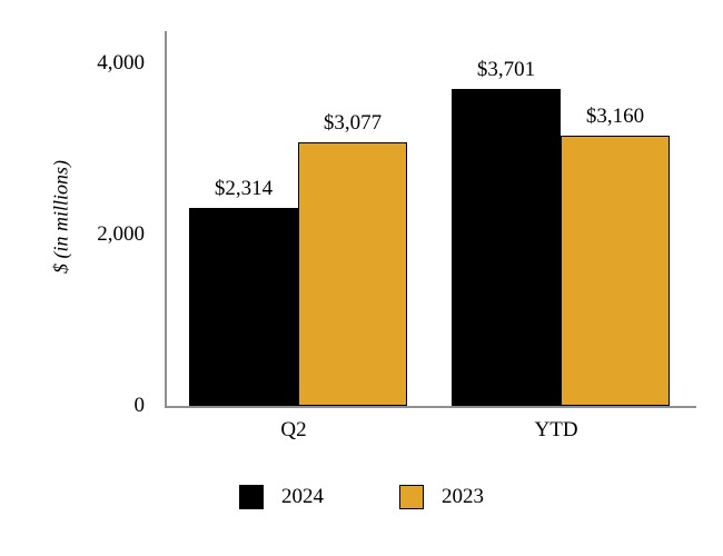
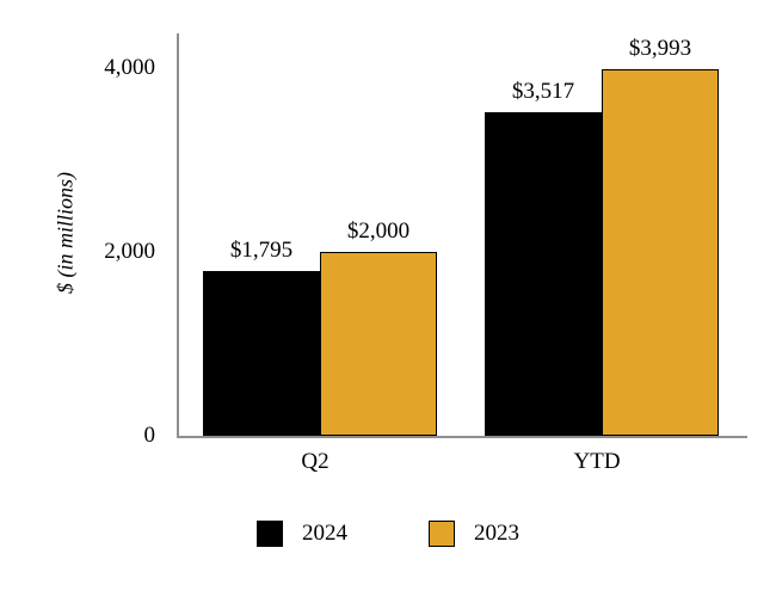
2024/Q2: $2,314 -> $1,795
2023/Q2: $3,077 -> $2,000
2024/YTD: $3,701 -> $3,517
2023/YTD: $3,160 -> $3,993
